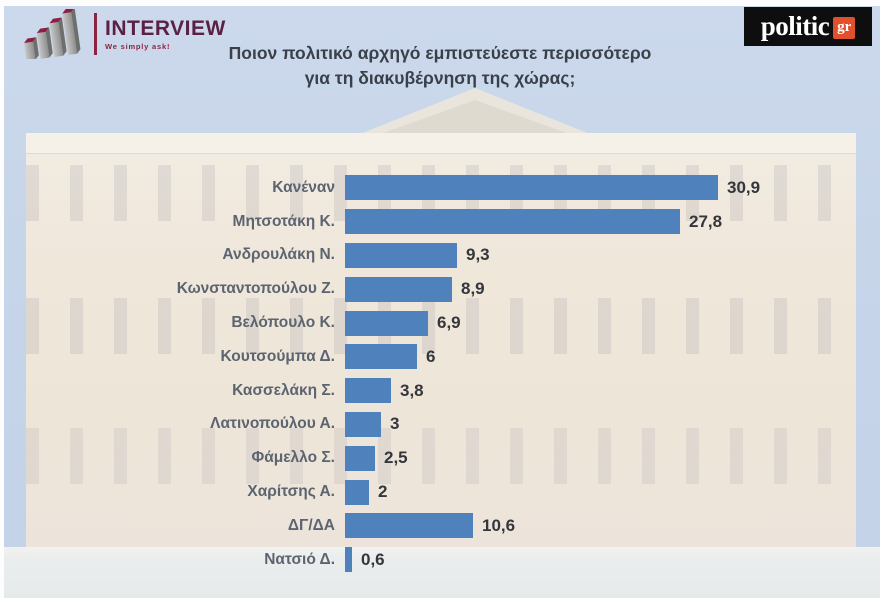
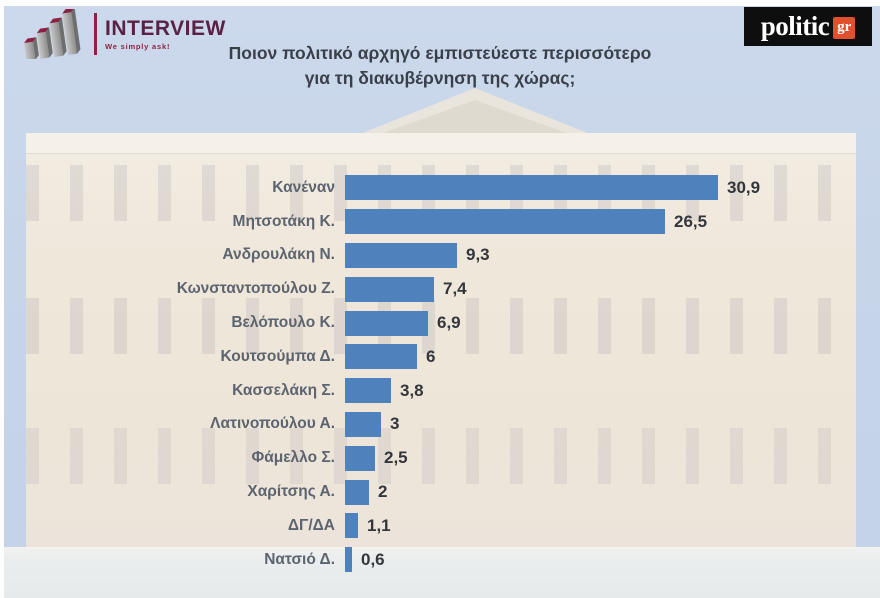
Μητσοτάκη Κ.: 27,8 -> 26,5
Κωνσταντοπούλου Ζ.: 8,9 -> 7,4
ΔΓ/ΔΑ: 10,6 -> 1,1
